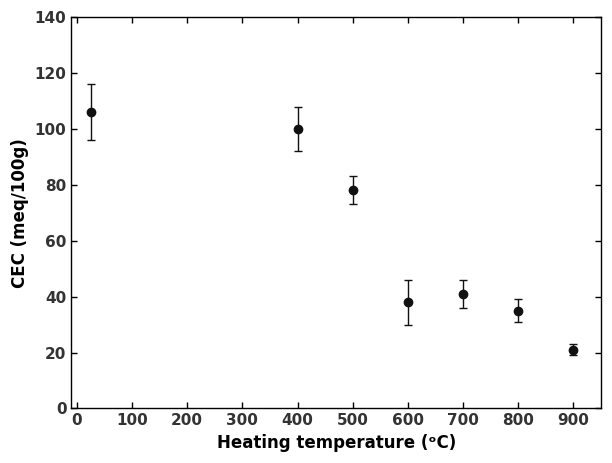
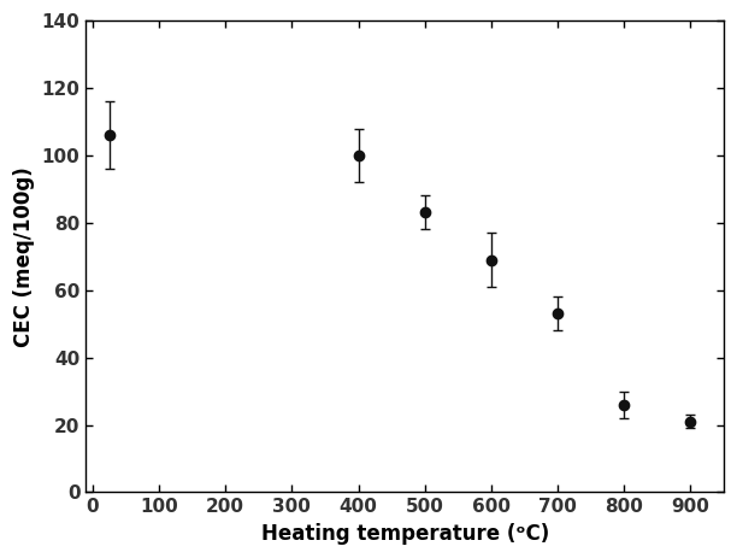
500: 78 -> 83
600: 38 -> 69
700: 41 -> 53
800: 35 -> 26
